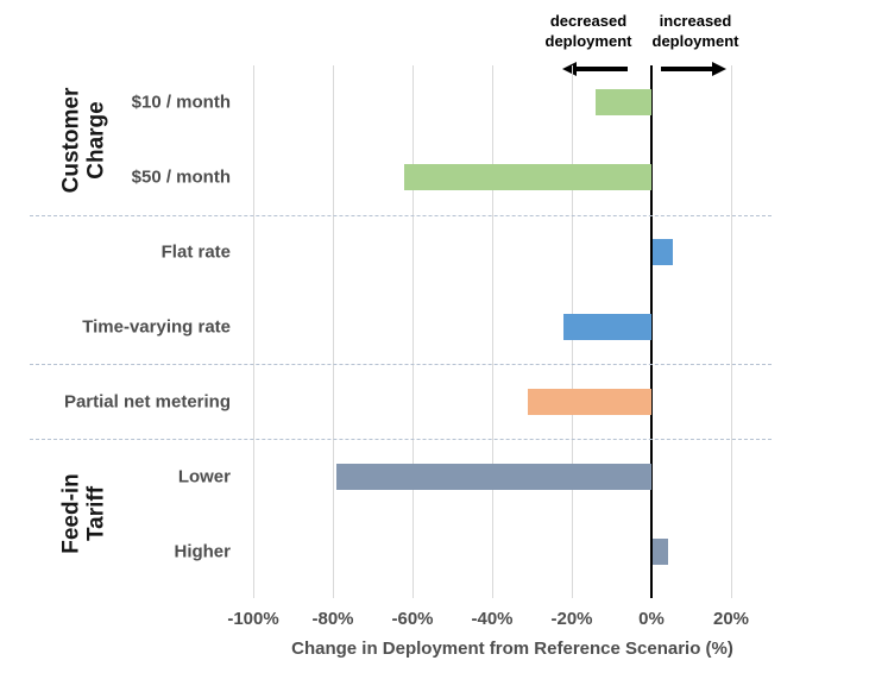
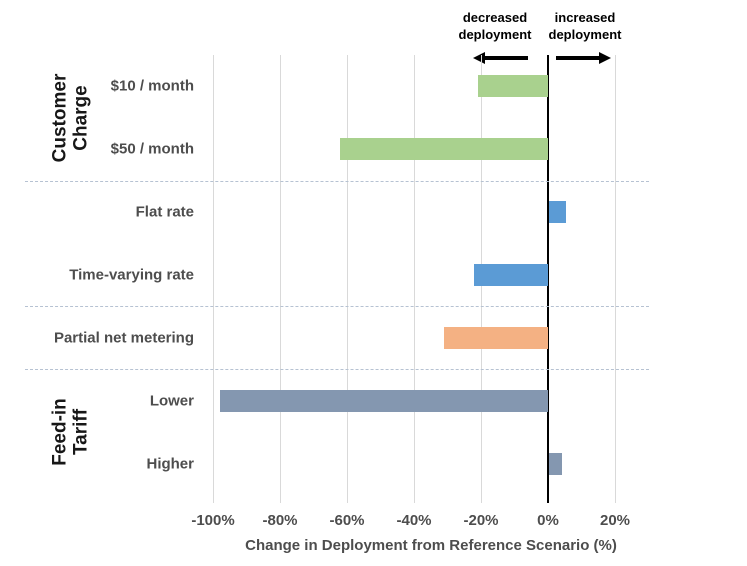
$10 / month: -14% -> -21%
Lower: -79% -> -98%
